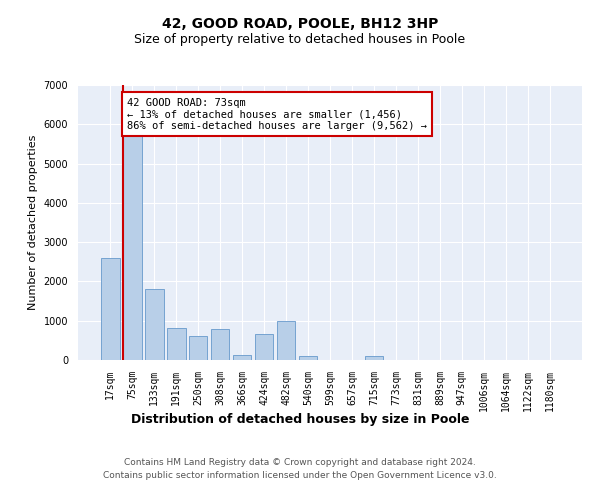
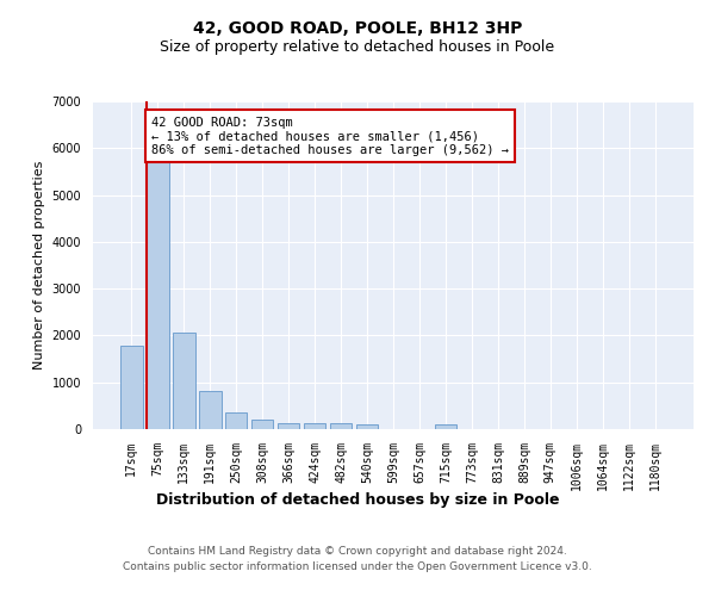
17sqm: 2600 -> 1780
133sqm: 1800 -> 2060
250sqm: 600 -> 360
308sqm: 800 -> 210
424sqm: 650 -> 120
482sqm: 1000 -> 120
